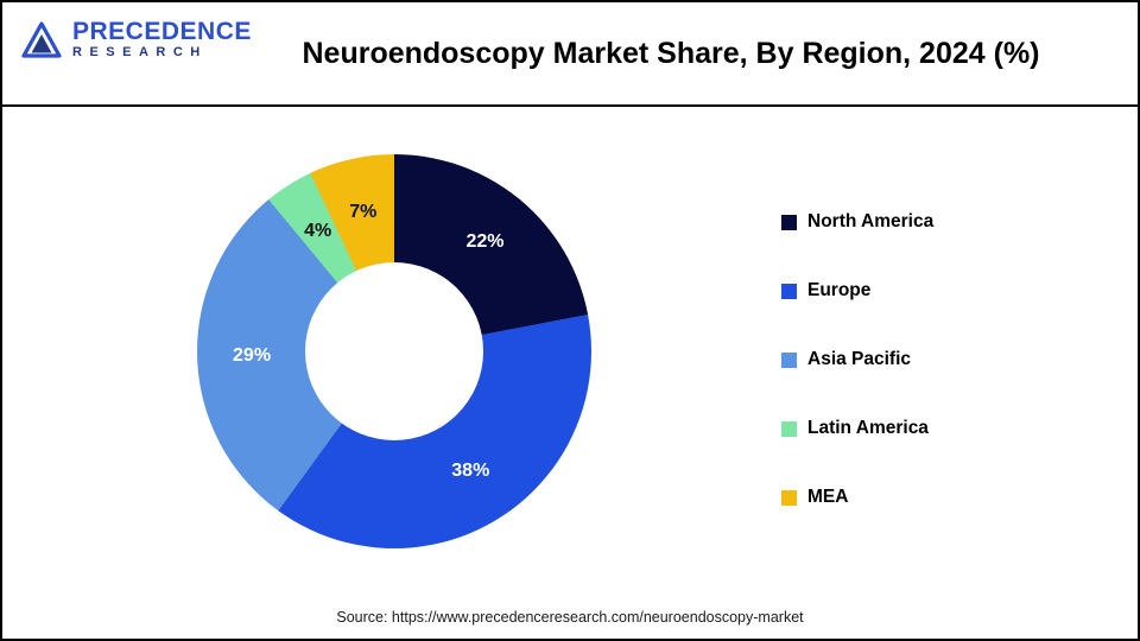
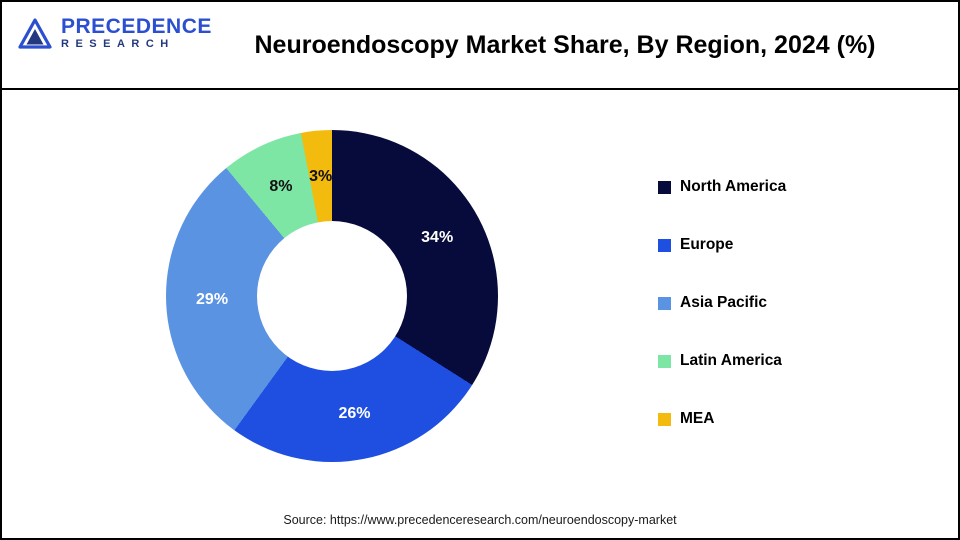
North America: 22% -> 34%
Europe: 38% -> 26%
Latin America: 4% -> 8%
MEA: 7% -> 3%
